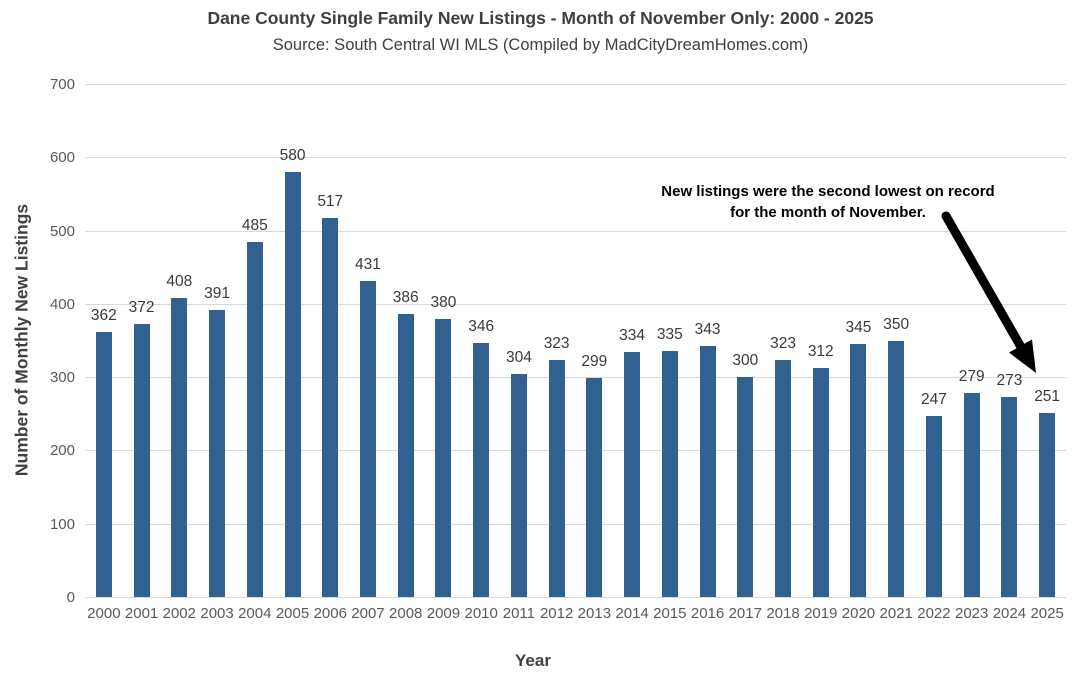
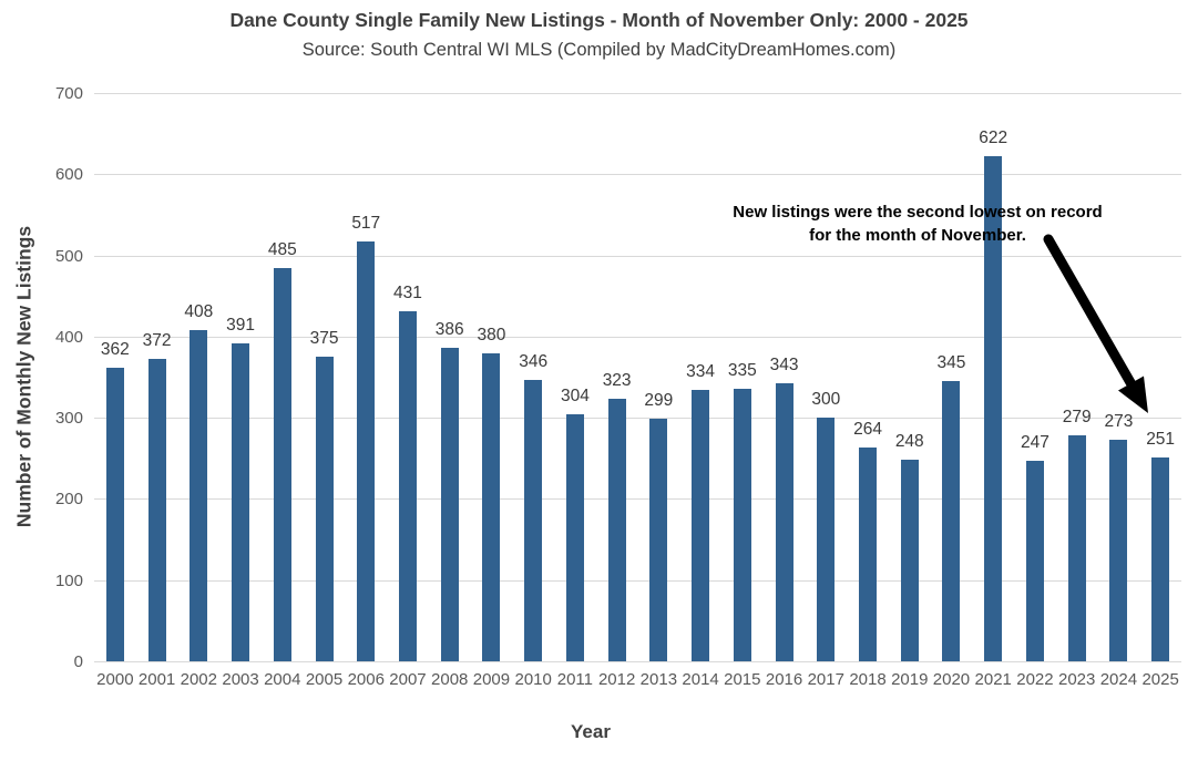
2005: 580 -> 375
2018: 323 -> 264
2019: 312 -> 248
2021: 350 -> 622
